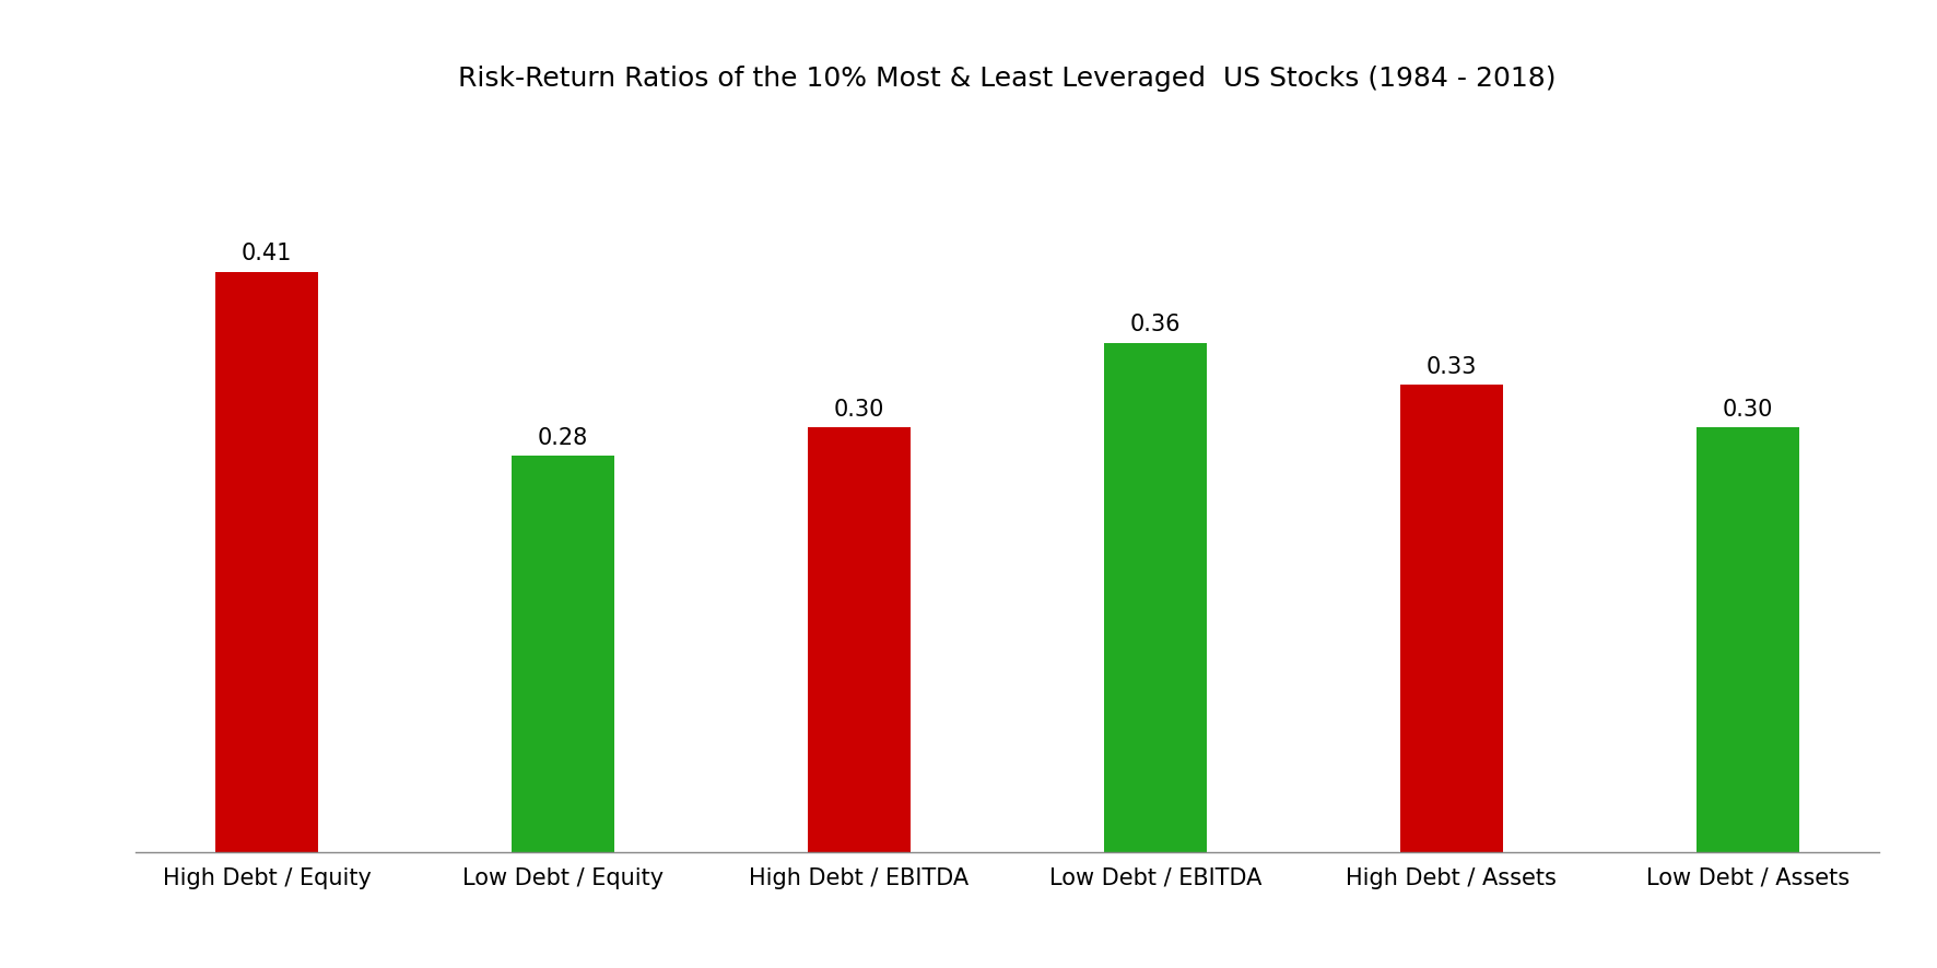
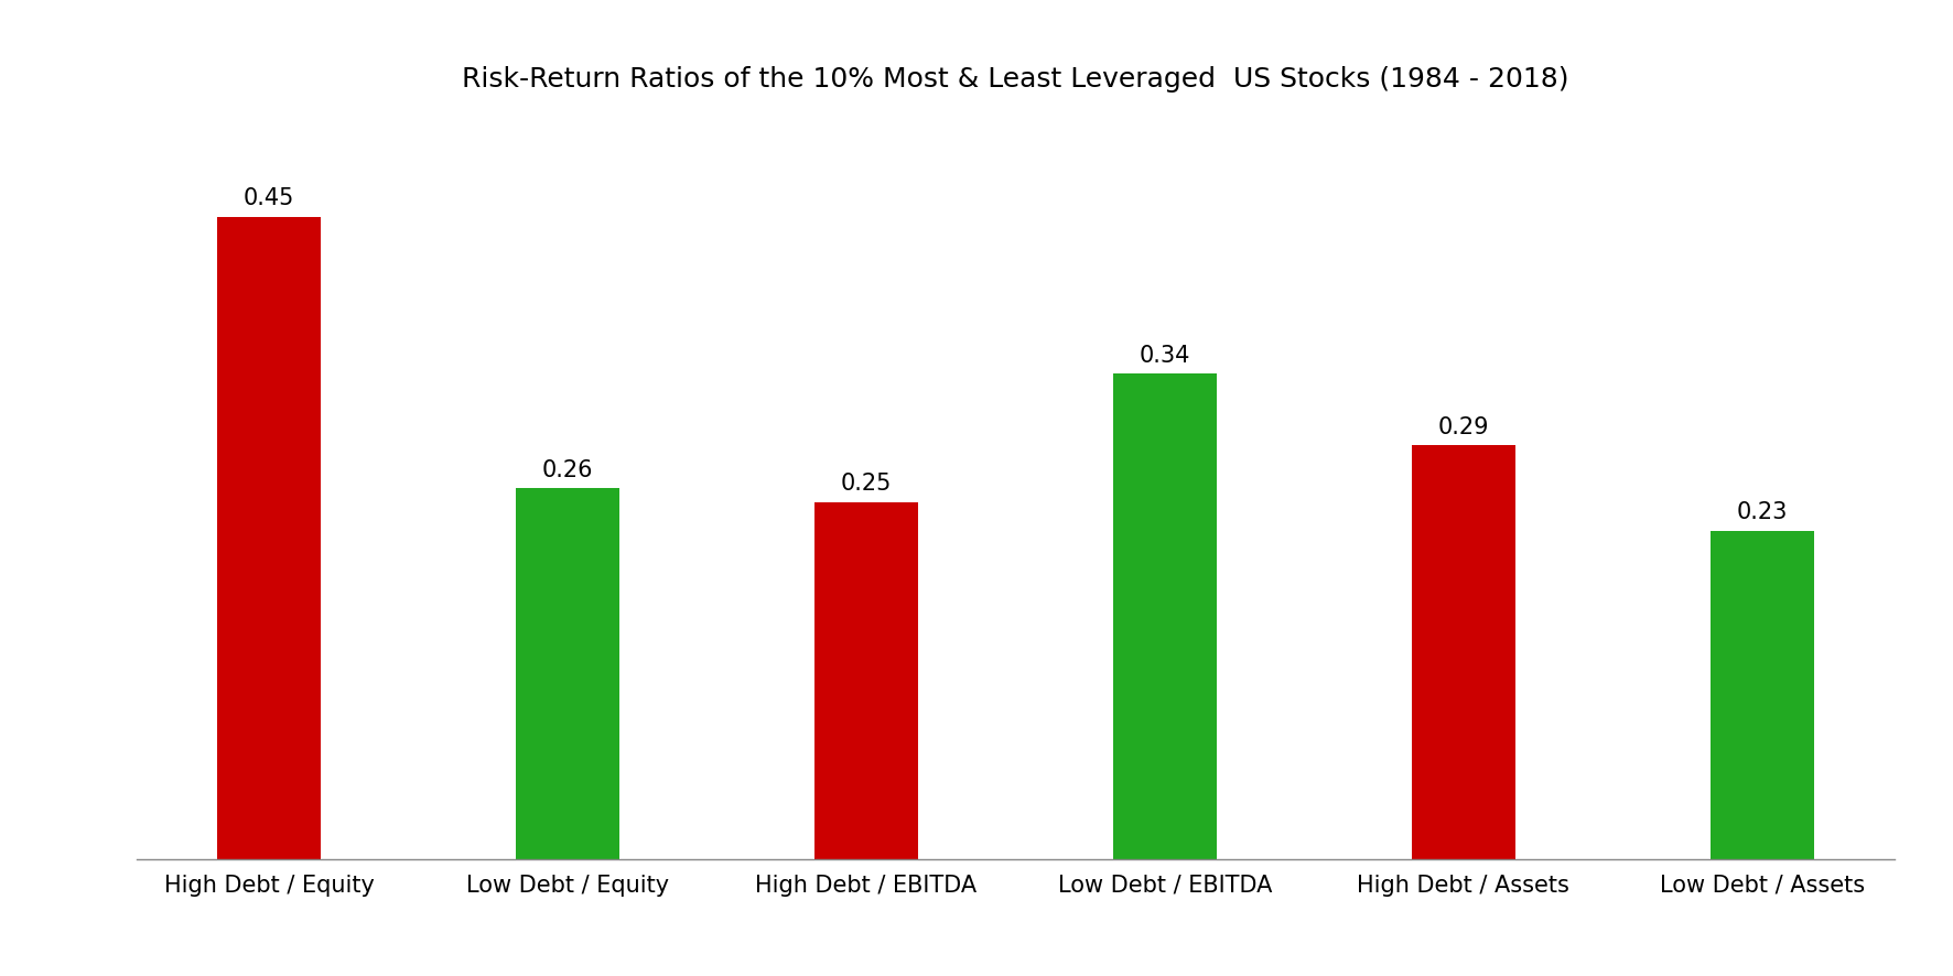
High Debt / Equity: 0.41 -> 0.45
Low Debt / Equity: 0.28 -> 0.26
High Debt / EBITDA: 0.30 -> 0.25
Low Debt / EBITDA: 0.36 -> 0.34
High Debt / Assets: 0.33 -> 0.29
Low Debt / Assets: 0.30 -> 0.23
